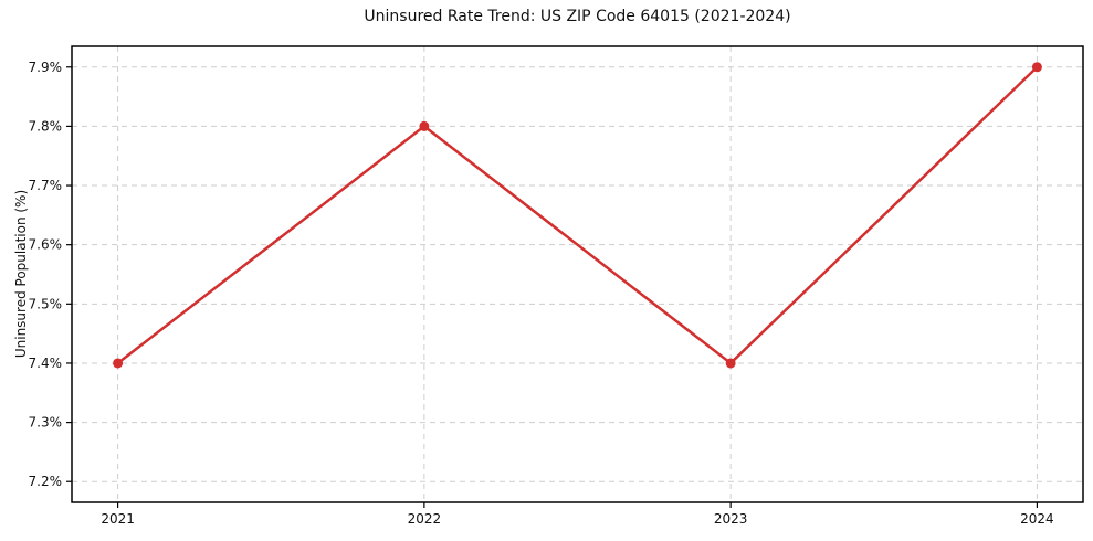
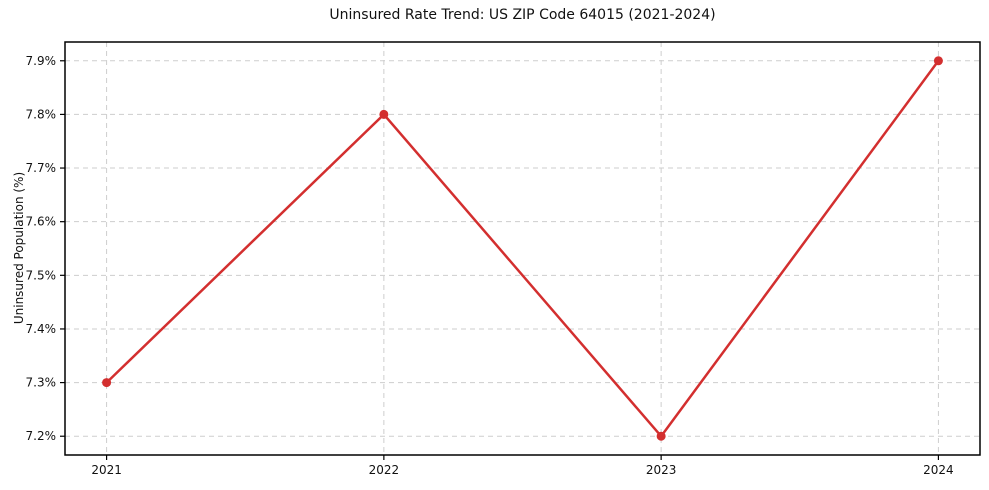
2021: 7.4% -> 7.3%
2023: 7.4% -> 7.2%
